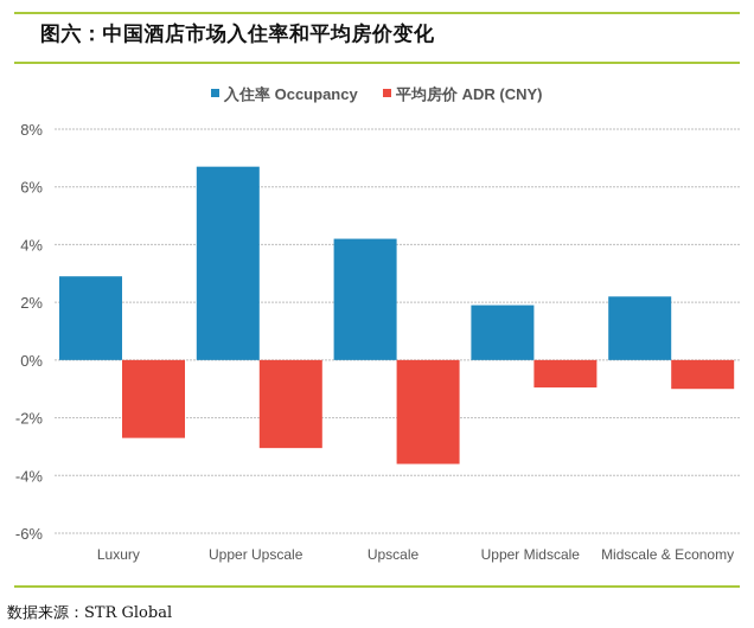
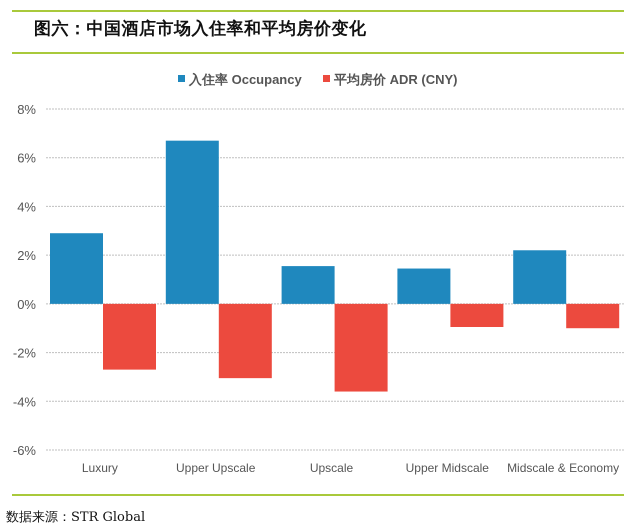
入住率 Occupancy/Upscale: 4.2% -> 1.6%
入住率 Occupancy/Upper Midscale: 1.9% -> 1.4%
